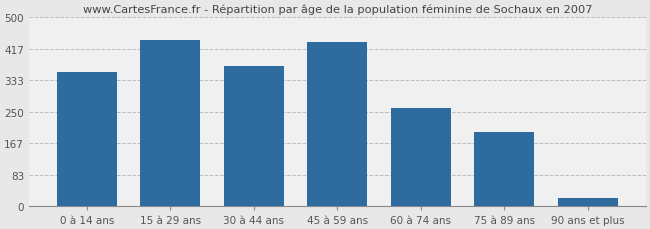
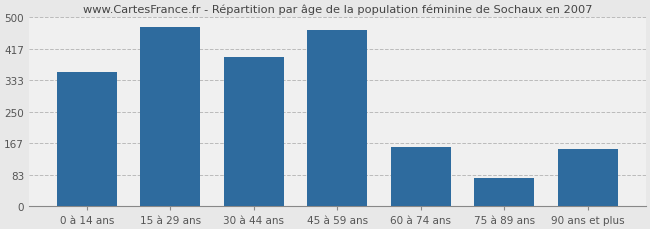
15 à 29 ans: 440 -> 475
30 à 44 ans: 370 -> 395
45 à 59 ans: 435 -> 465
60 à 74 ans: 258 -> 155
75 à 89 ans: 195 -> 75
90 ans et plus: 22 -> 150
